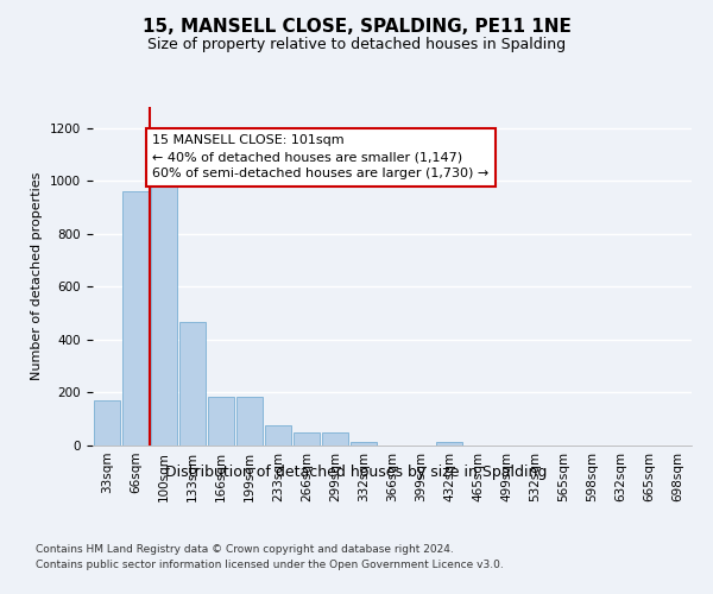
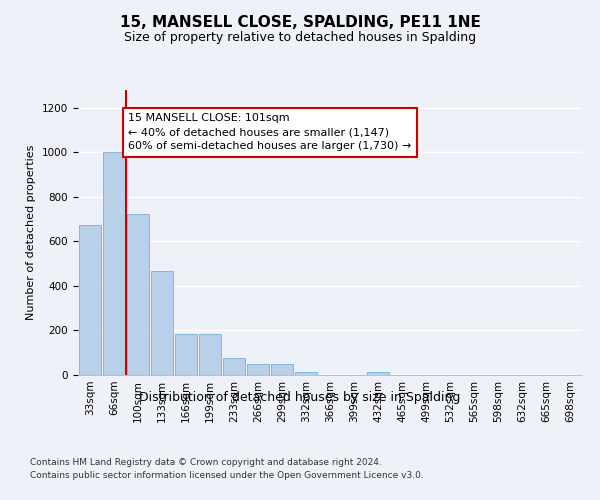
33sqm: 170 -> 675
66sqm: 960 -> 1000
100sqm: 980 -> 725
